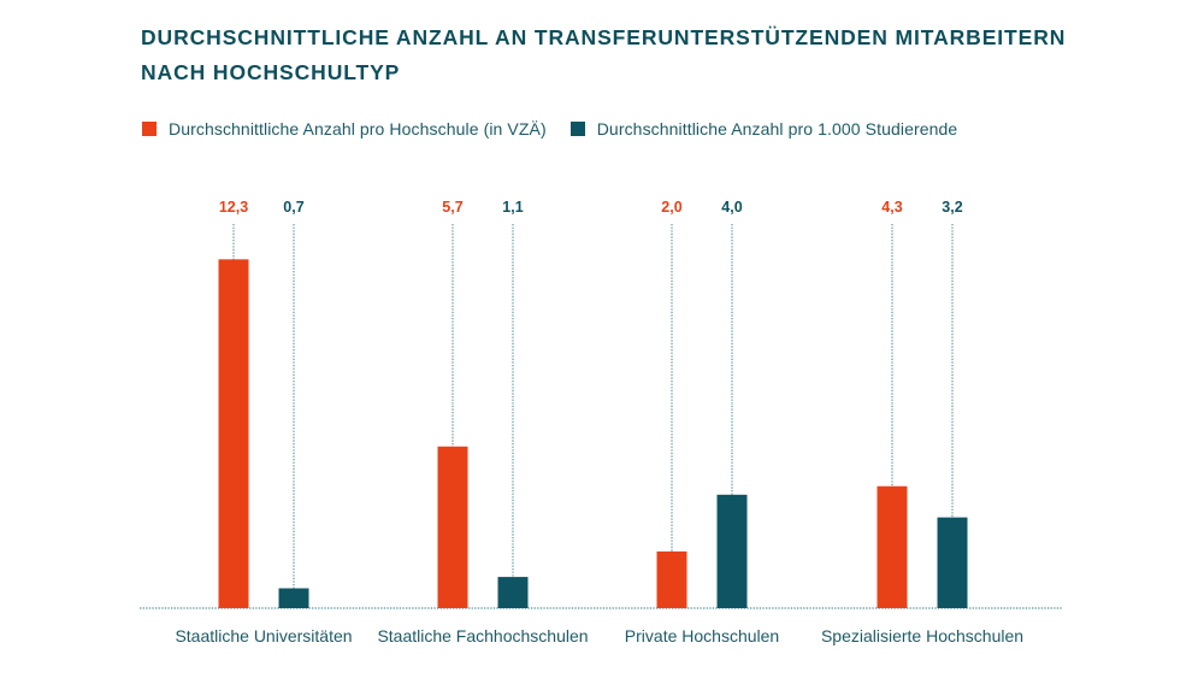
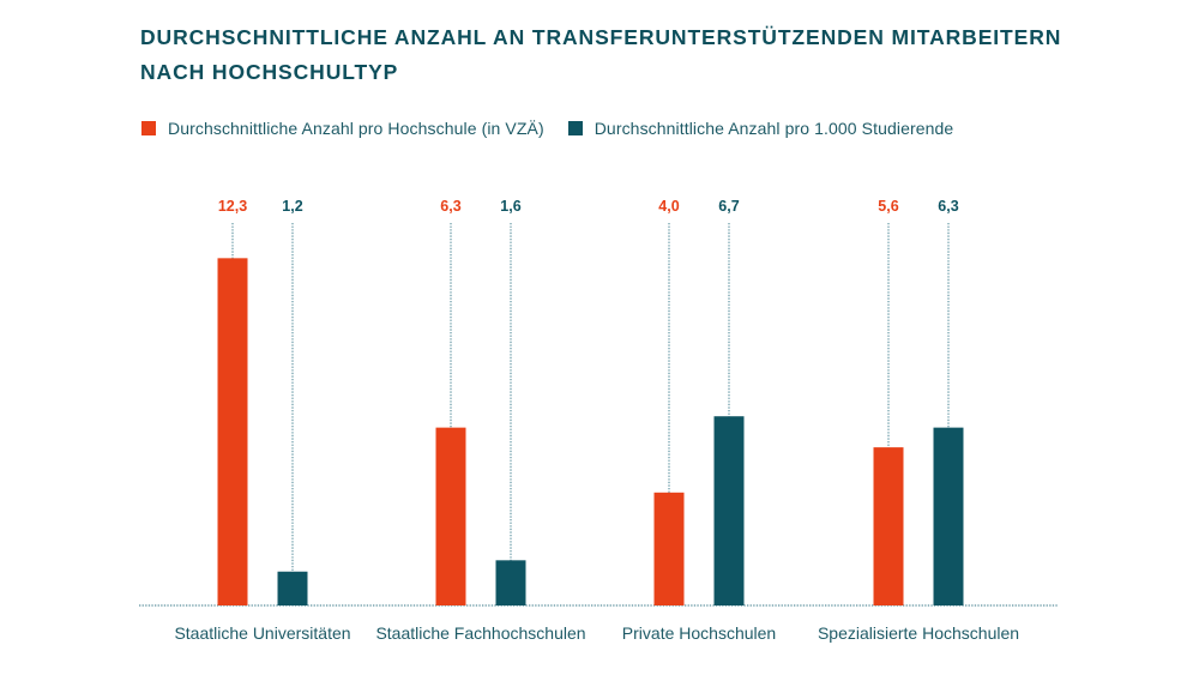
Durchschnittliche Anzahl pro 1.000 Studierende/Staatliche Universitäten: 0,7 -> 1,2
Durchschnittliche Anzahl pro Hochschule (in VZÄ)/Staatliche Fachhochschulen: 5,7 -> 6,3
Durchschnittliche Anzahl pro 1.000 Studierende/Staatliche Fachhochschulen: 1,1 -> 1,6
Durchschnittliche Anzahl pro Hochschule (in VZÄ)/Private Hochschulen: 2,0 -> 4,0
Durchschnittliche Anzahl pro 1.000 Studierende/Private Hochschulen: 4,0 -> 6,7
Durchschnittliche Anzahl pro Hochschule (in VZÄ)/Spezialisierte Hochschulen: 4,3 -> 5,6
Durchschnittliche Anzahl pro 1.000 Studierende/Spezialisierte Hochschulen: 3,2 -> 6,3
